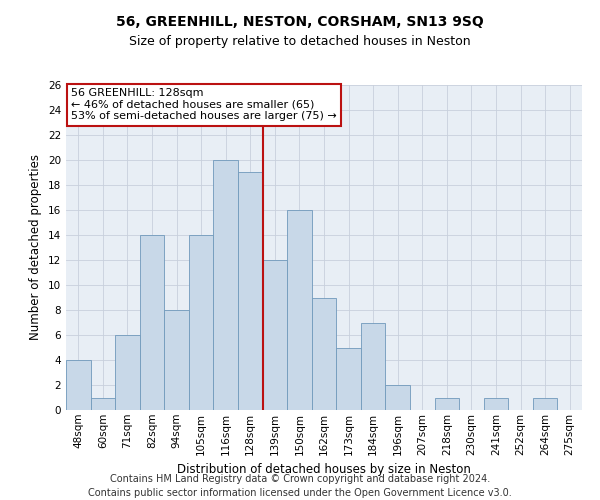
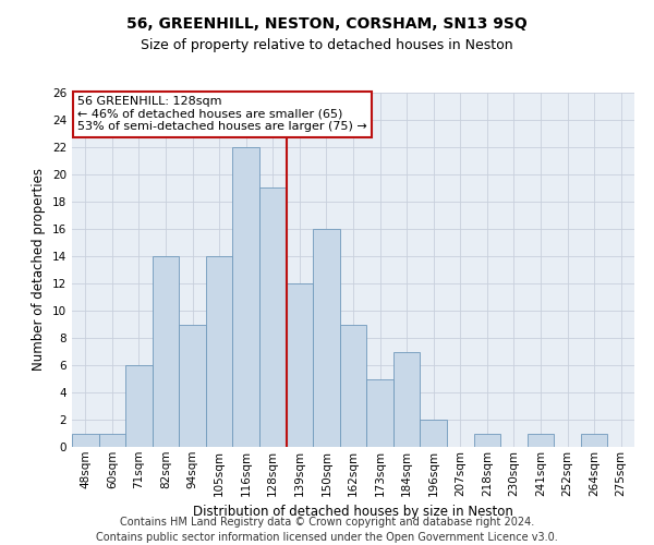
48sqm: 4 -> 1
94sqm: 8 -> 9
116sqm: 20 -> 22
